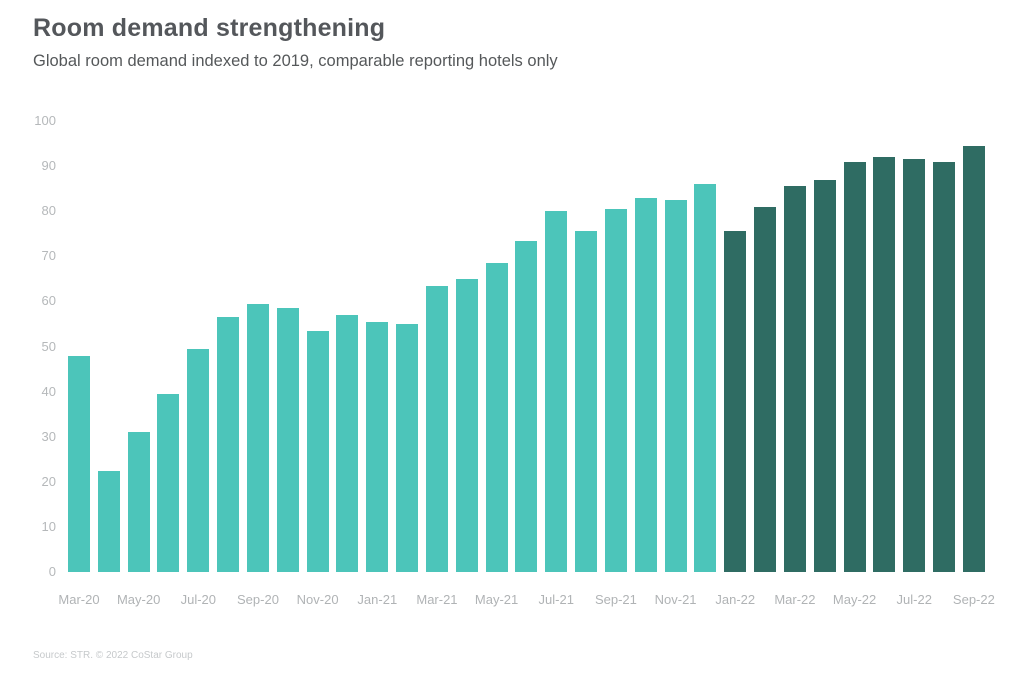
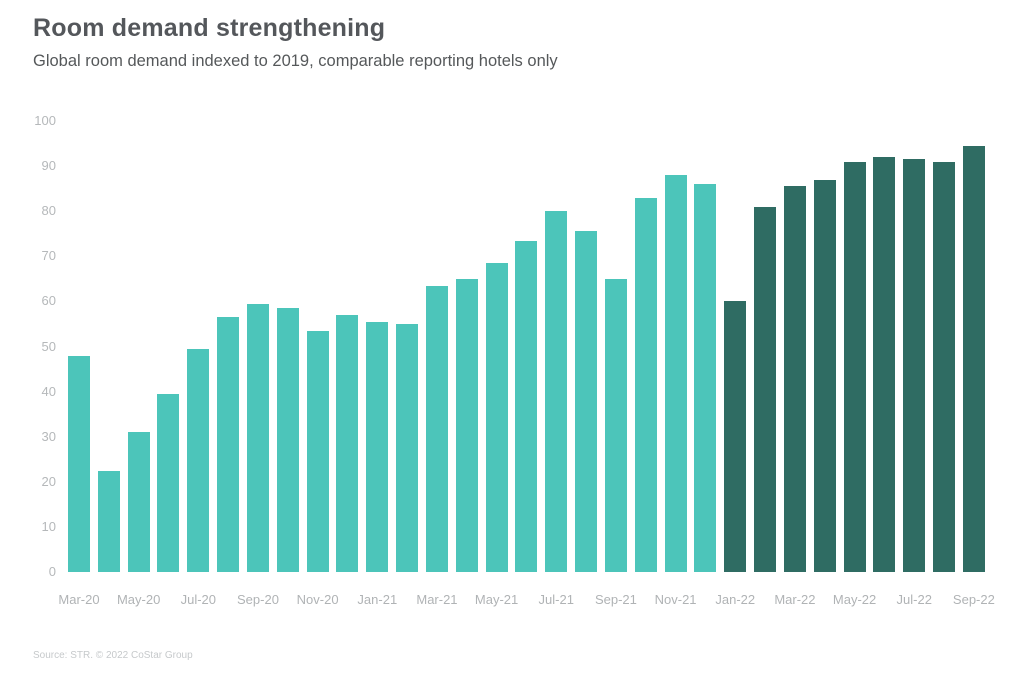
Sep-21: 80 -> 65
Nov-21: 82 -> 88
Jan-22: 76 -> 60
